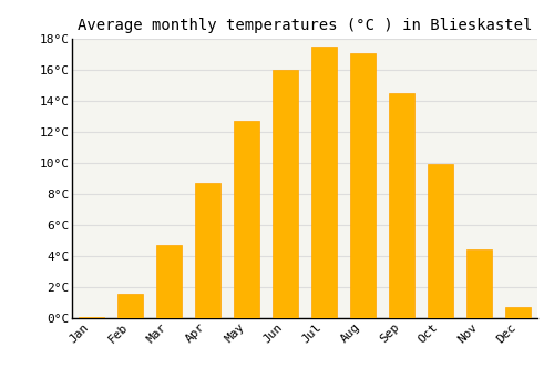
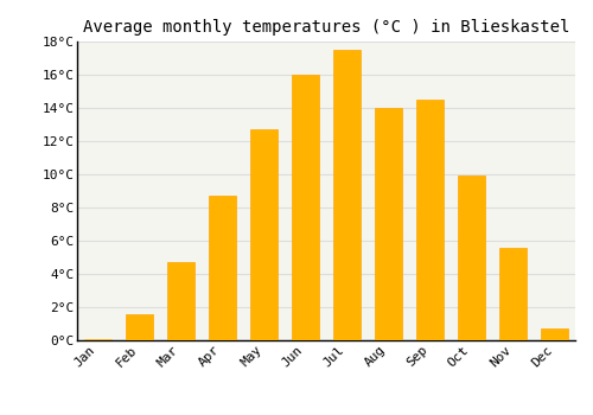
Aug: 17.1°C -> 14.0°C
Nov: 4.4°C -> 5.6°C
